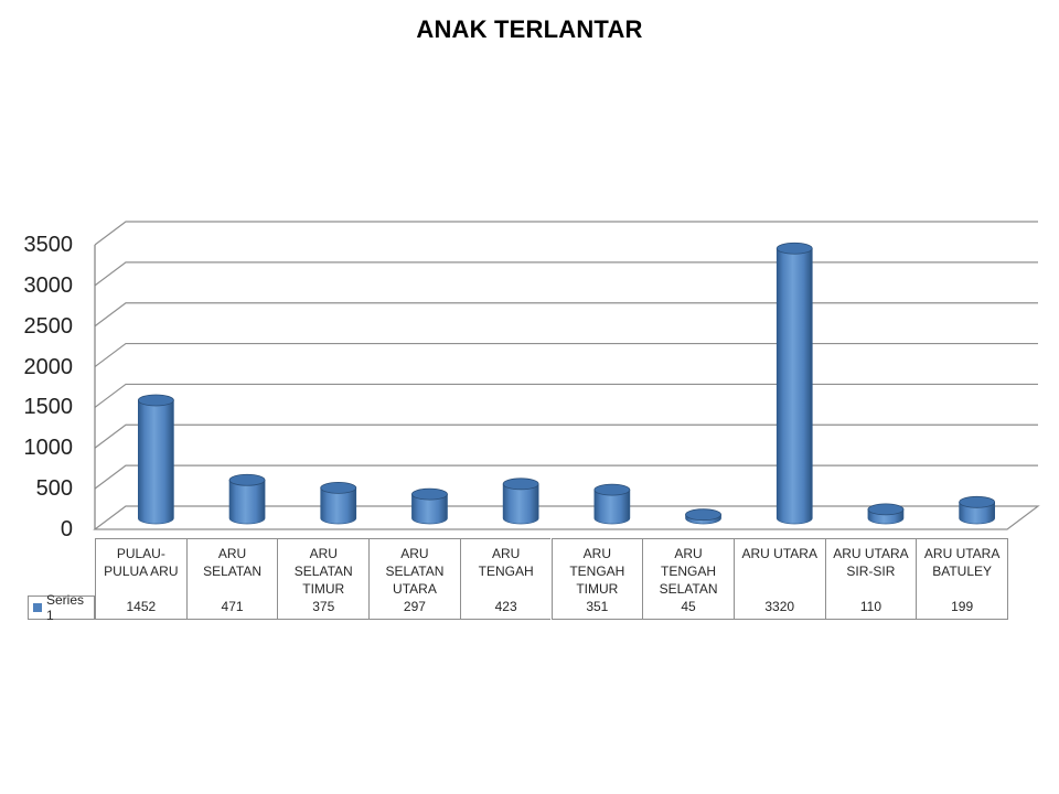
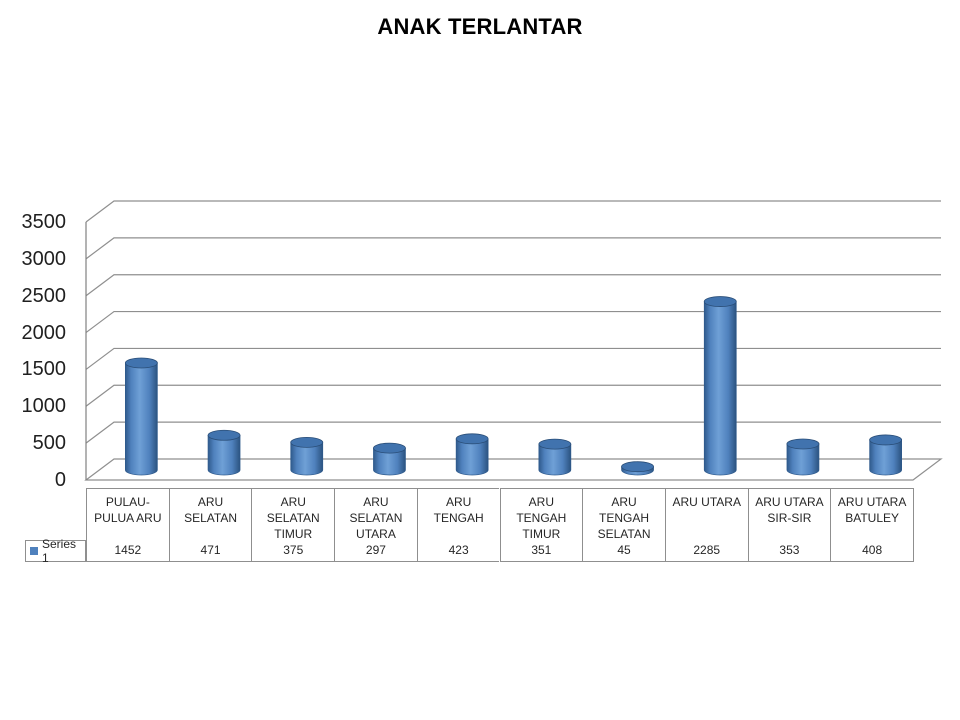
ARU UTARA: 3320 -> 2285
ARU UTARA SIR-SIR: 110 -> 353
ARU UTARA BATULEY: 199 -> 408
